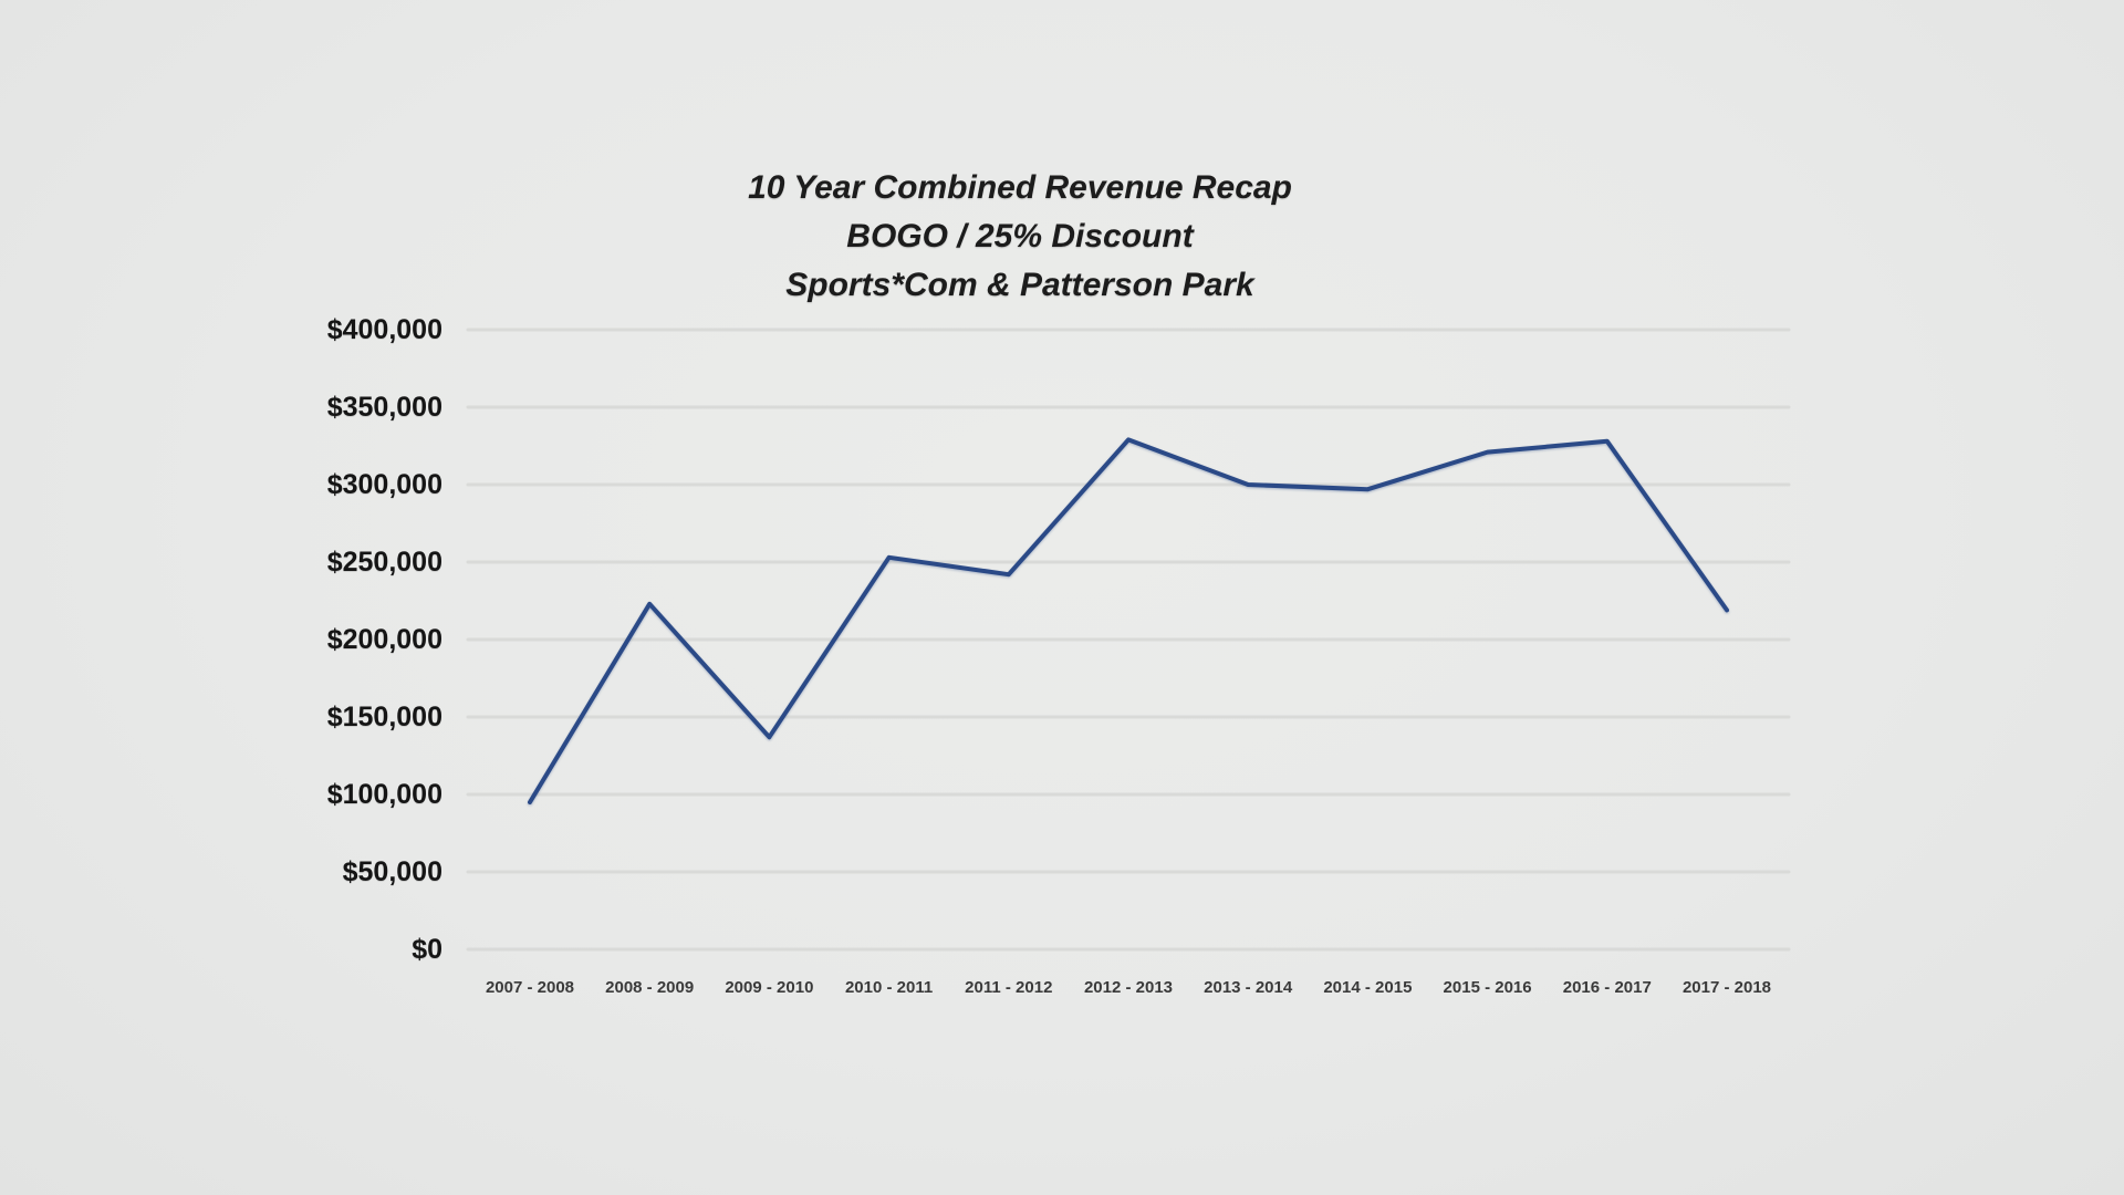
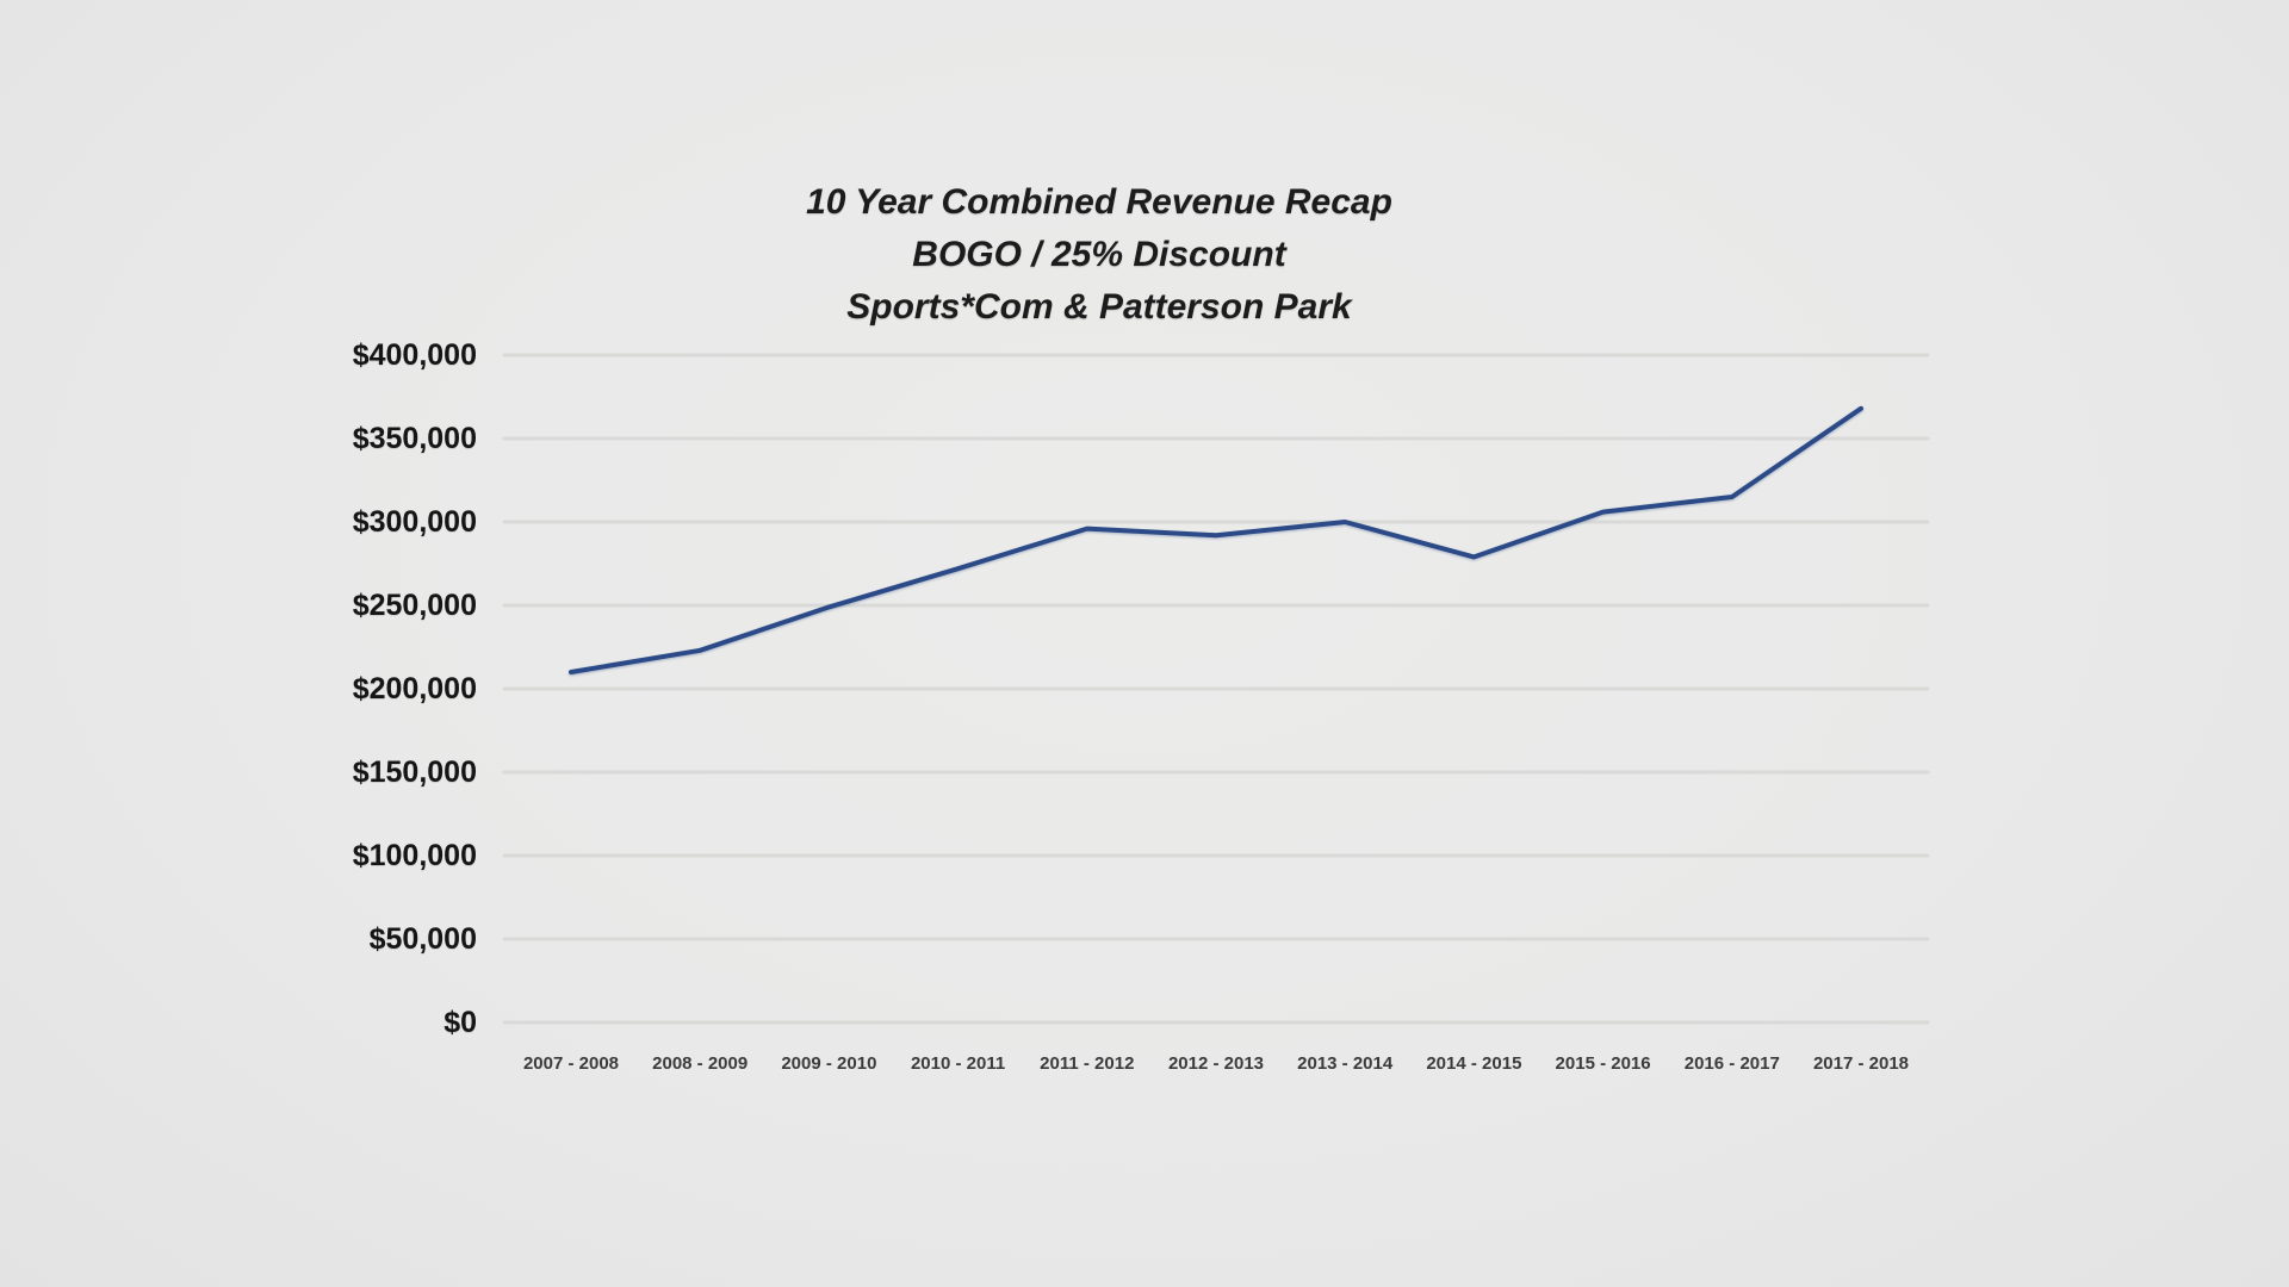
2007 - 2008: $95000 -> $210000
2009 - 2010: $137000 -> $249000
2010 - 2011: $253000 -> $272000
2011 - 2012: $242000 -> $296000
2012 - 2013: $329000 -> $292000
2014 - 2015: $297000 -> $279000
2015 - 2016: $321000 -> $306000
2016 - 2017: $328000 -> $315000
2017 - 2018: $219000 -> $368000
